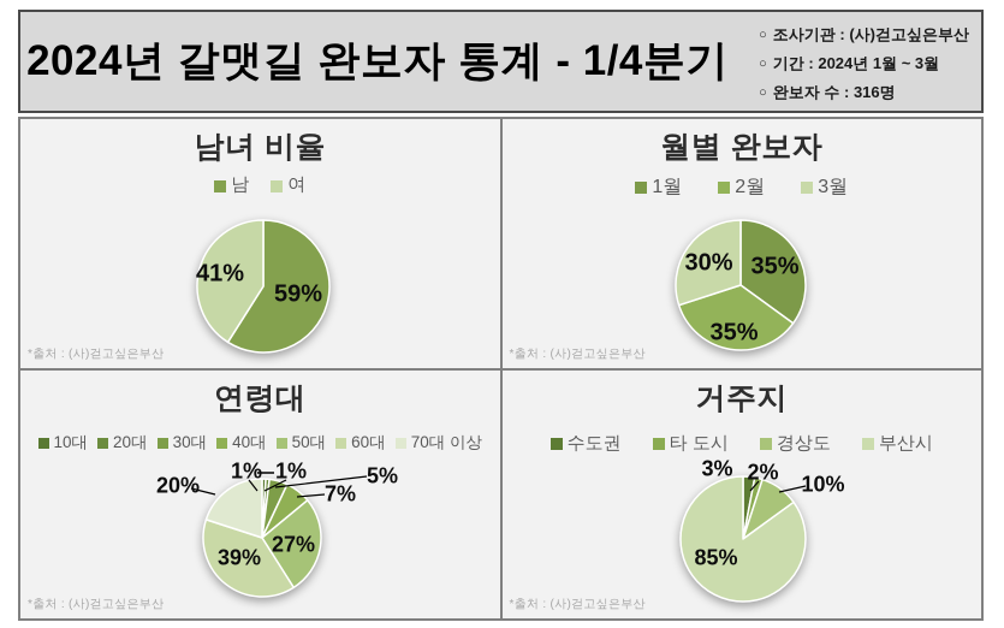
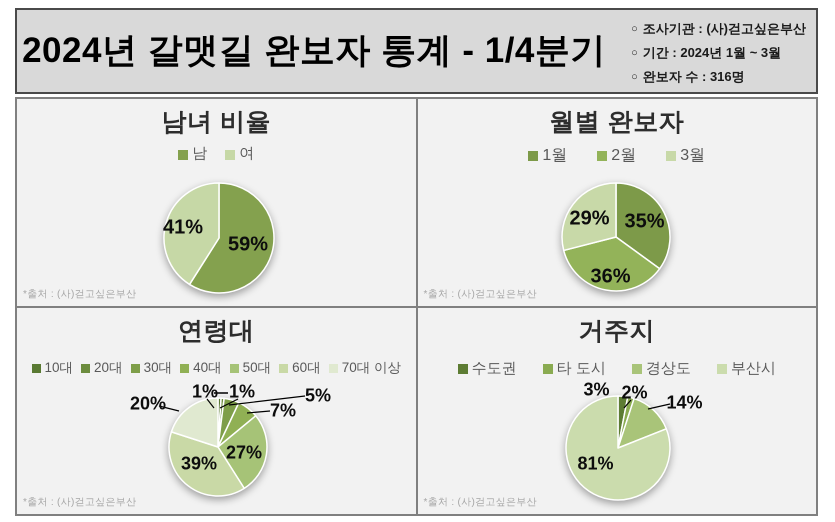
월별 완보자/2월: 35% -> 36%
월별 완보자/3월: 30% -> 29%
거주지/경상도: 10% -> 14%
거주지/부산시: 85% -> 81%
